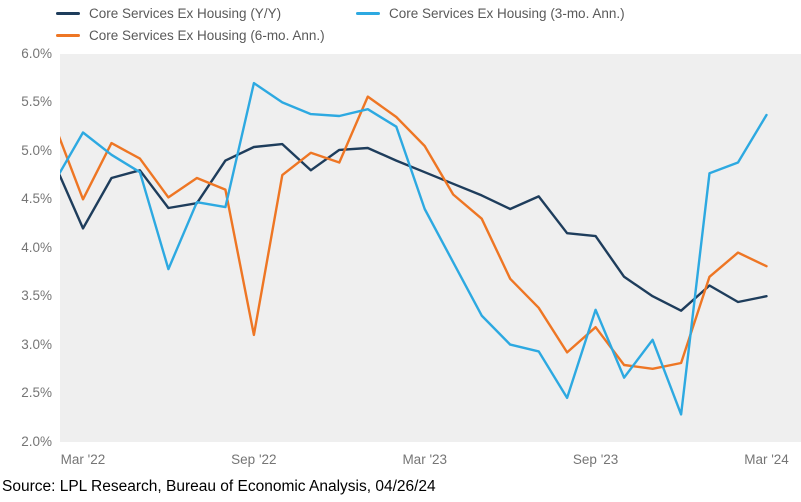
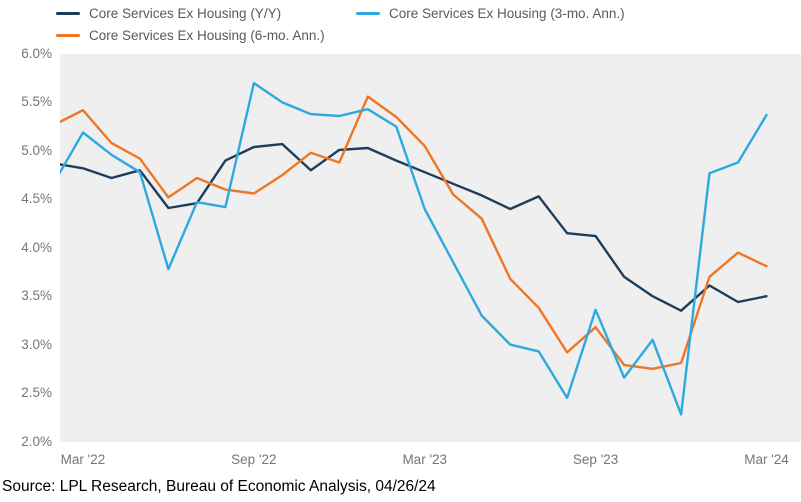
Core Services Ex Housing (Y/Y)/Mar '22: 4.2% -> 4.8%
Core Services Ex Housing (6-mo. Ann.)/Mar '22: 4.5% -> 5.4%
Core Services Ex Housing (6-mo. Ann.)/Sep '22: 3.1% -> 4.6%
